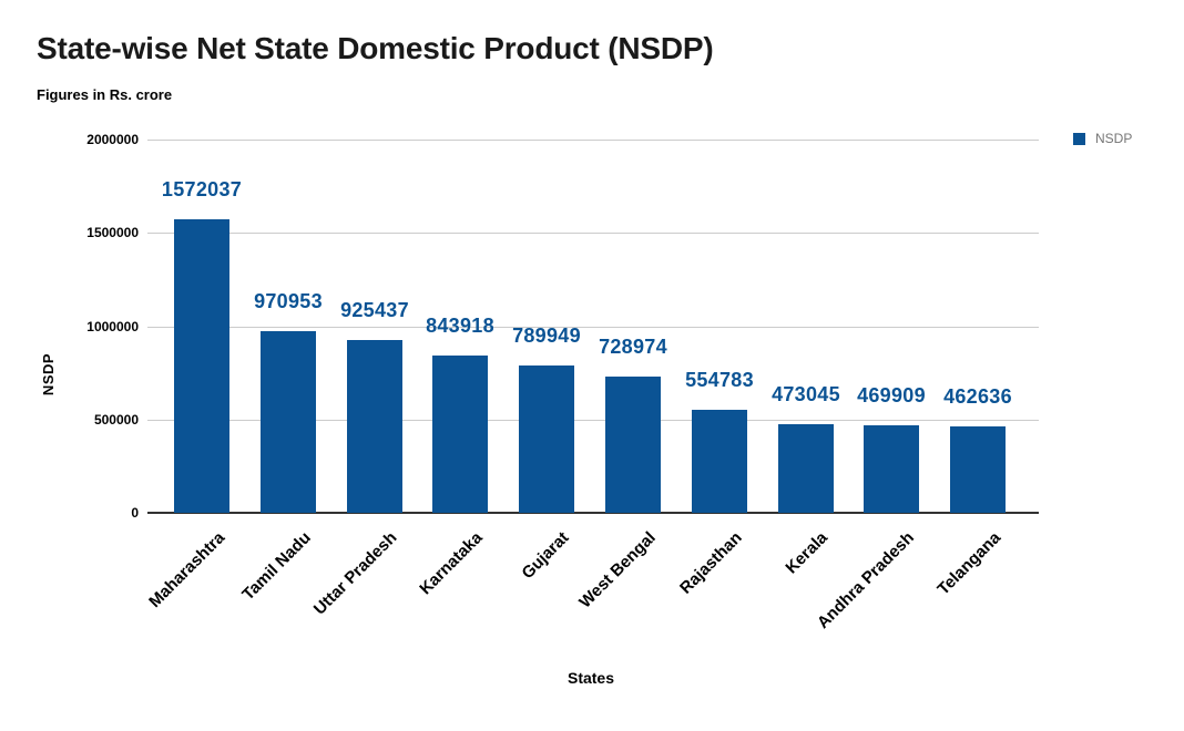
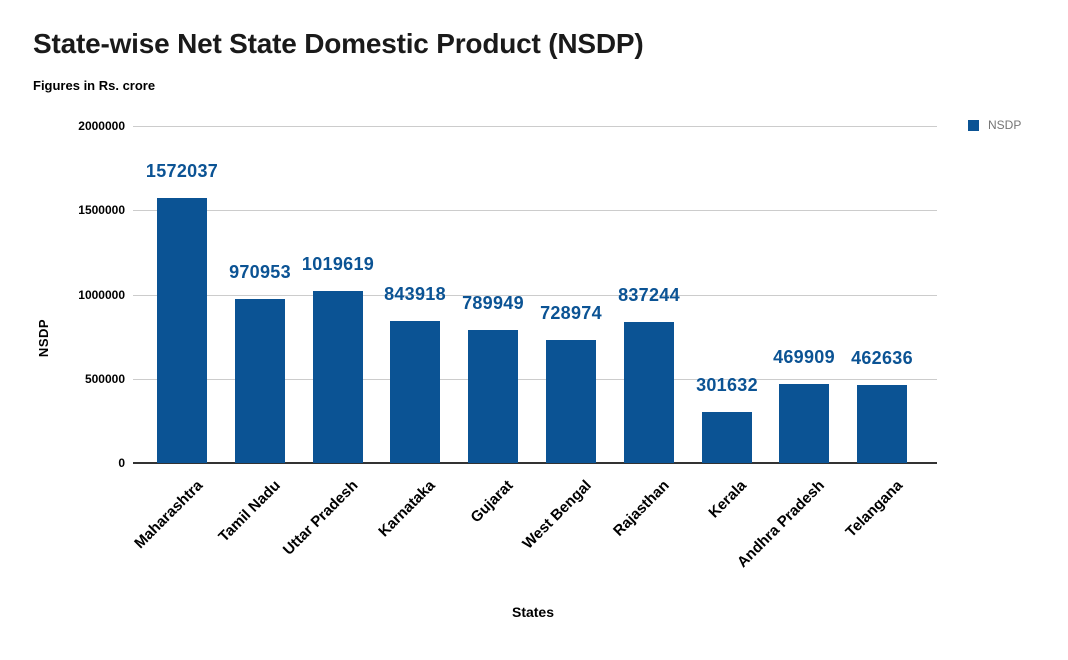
Uttar Pradesh: 925437 -> 1019619
Rajasthan: 554783 -> 837244
Kerala: 473045 -> 301632
